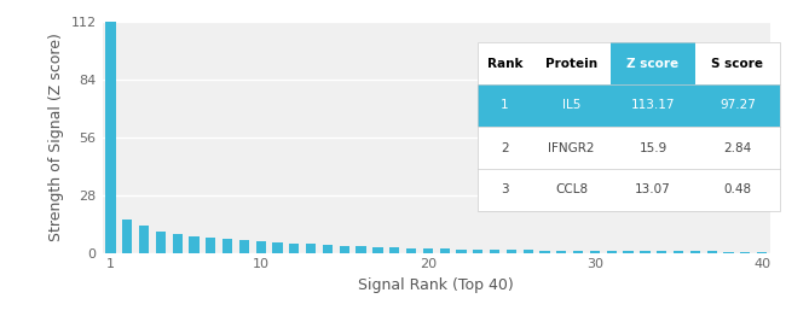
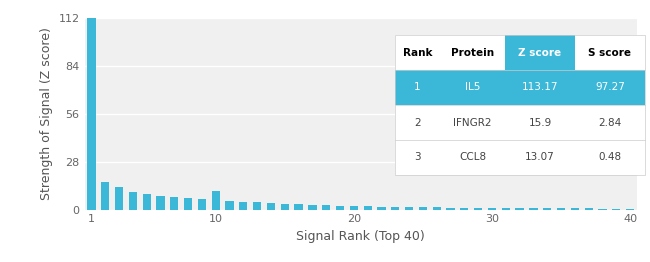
10: 6 -> 11
